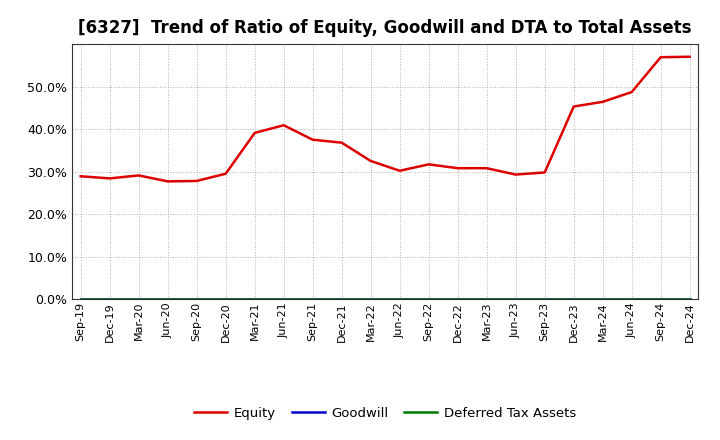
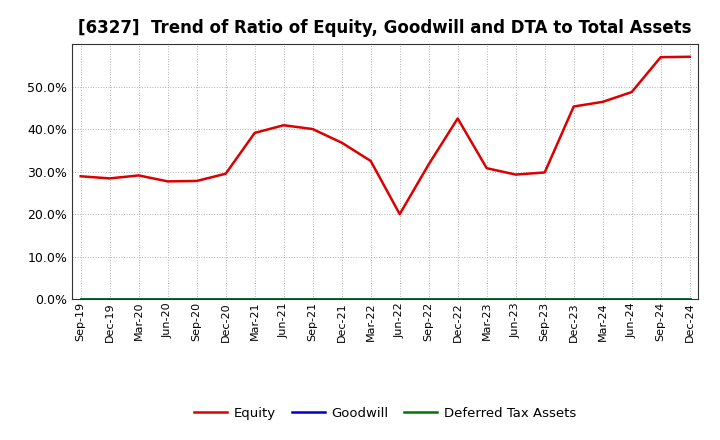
Equity/Sep-21: 37.5% -> 40.0%
Equity/Jun-22: 30.2% -> 20.0%
Equity/Dec-22: 30.8% -> 42.5%
